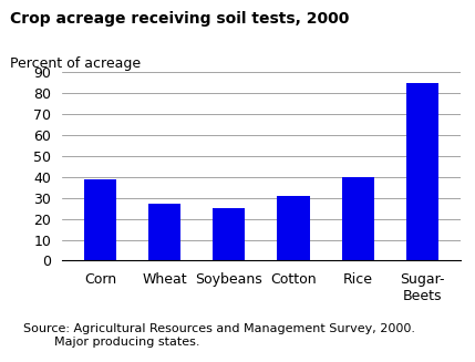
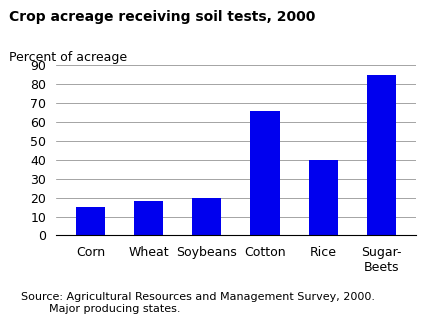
Corn: 39 -> 15
Wheat: 27 -> 18
Soybeans: 25 -> 20
Cotton: 31 -> 66
